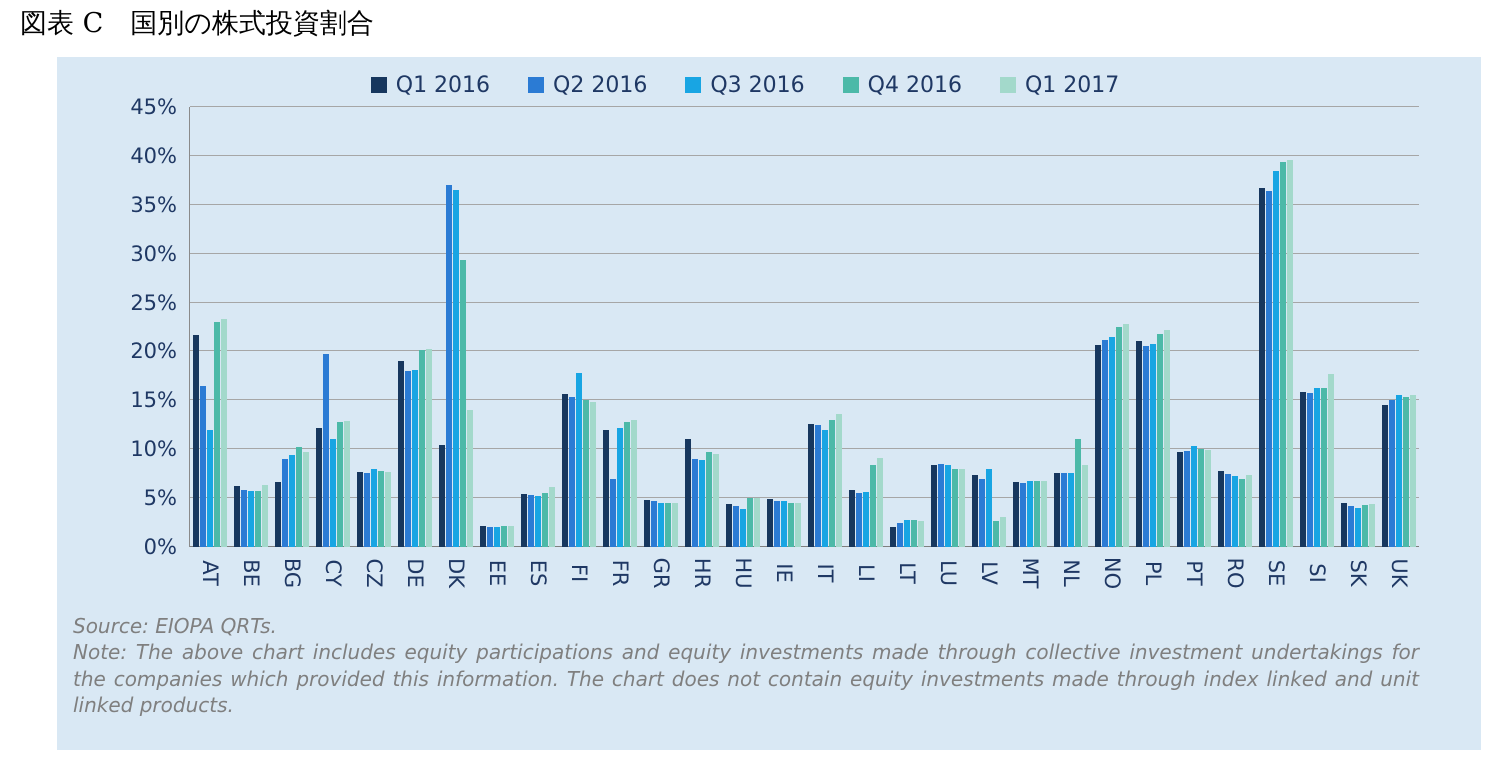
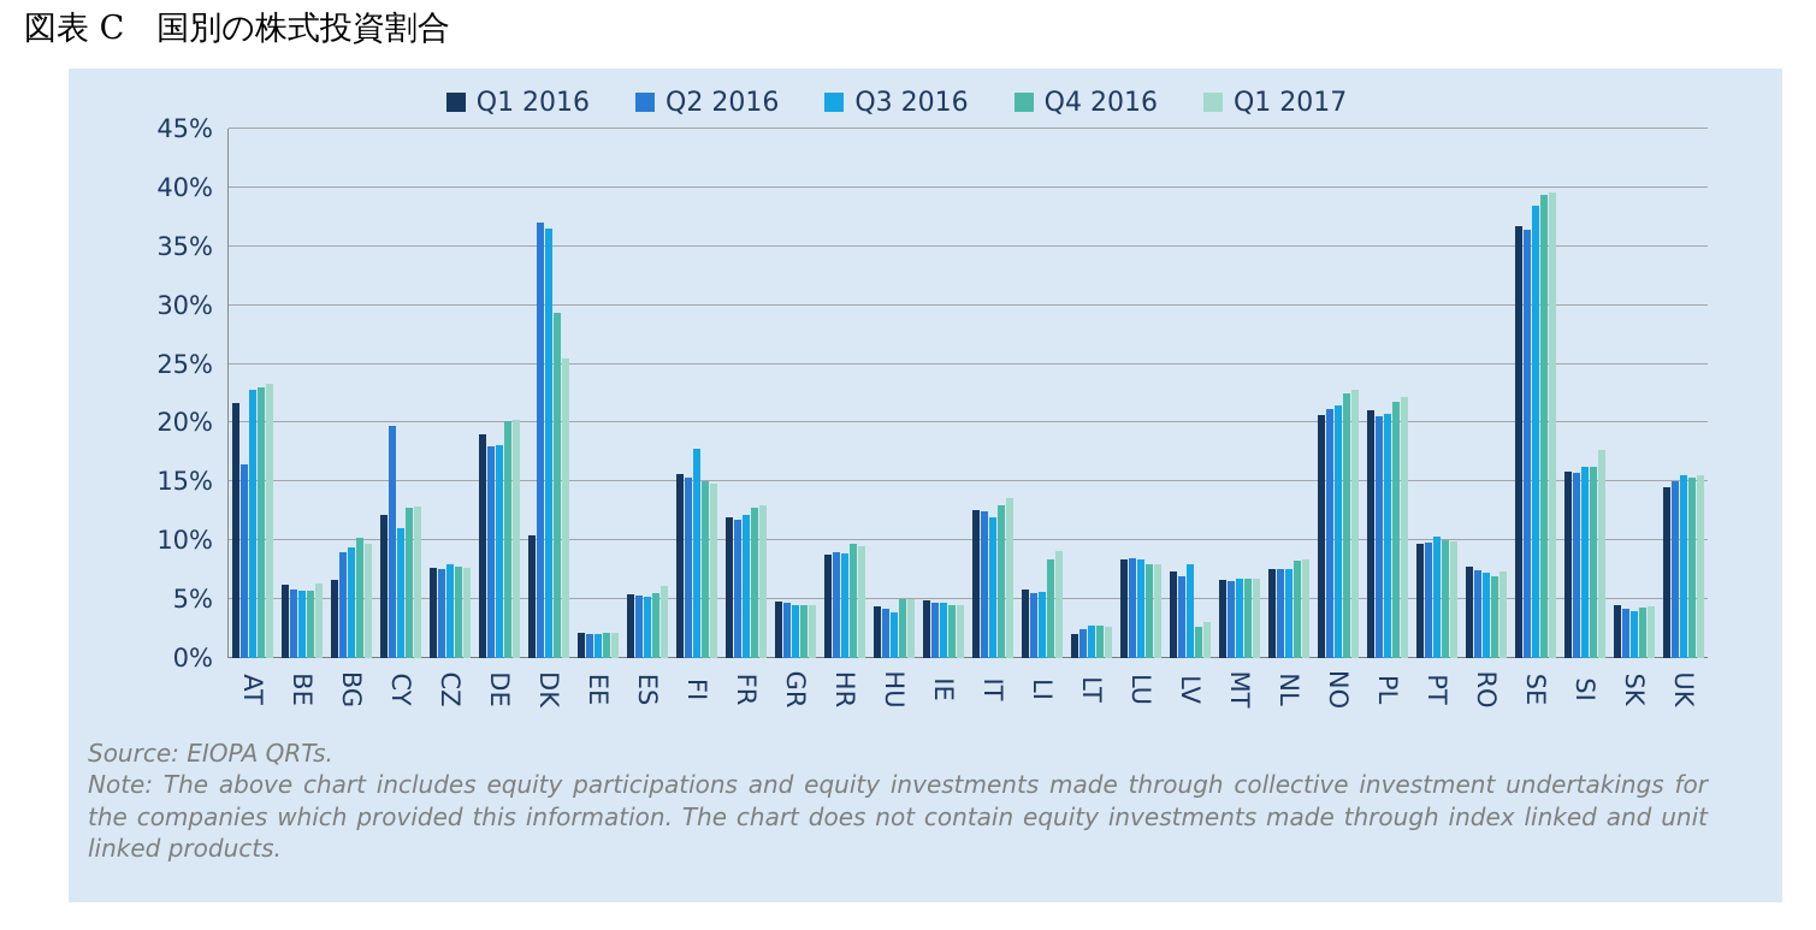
Q3 2016/AT: 12% -> 23%
Q1 2017/DK: 14% -> 26%
Q2 2016/FR: 7% -> 12%
Q1 2016/HR: 11% -> 9%
Q4 2016/NL: 11% -> 8%
